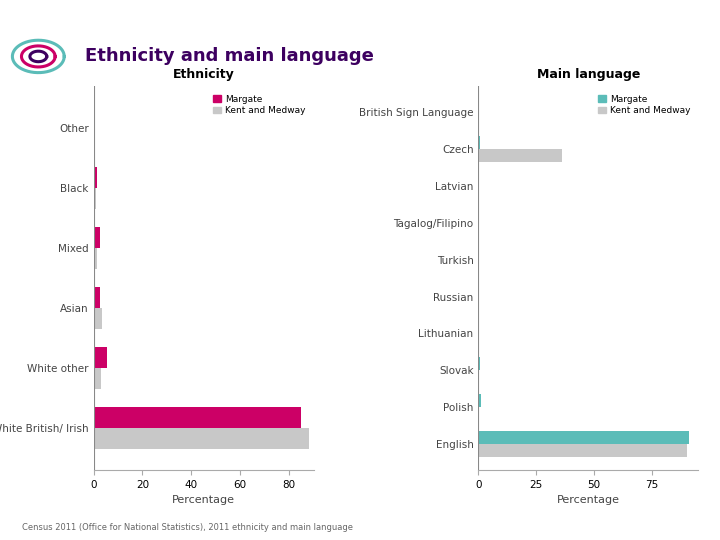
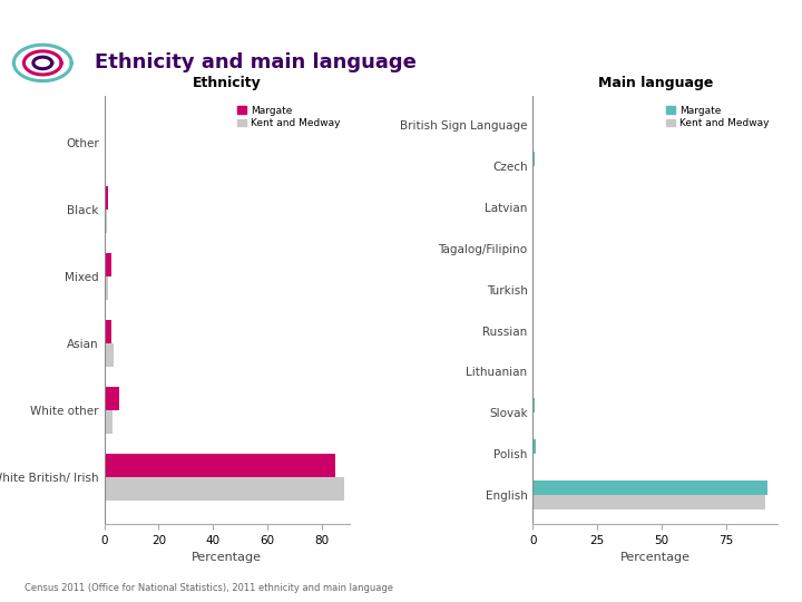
Main language/Kent and Medway/Czech: 36.0 -> 0.2
